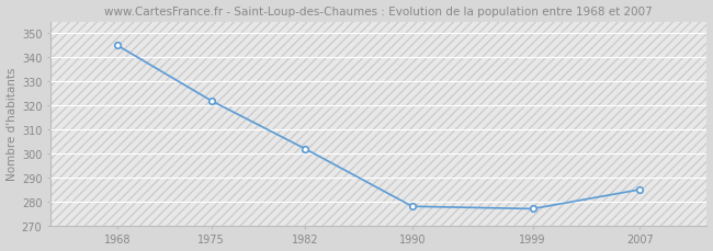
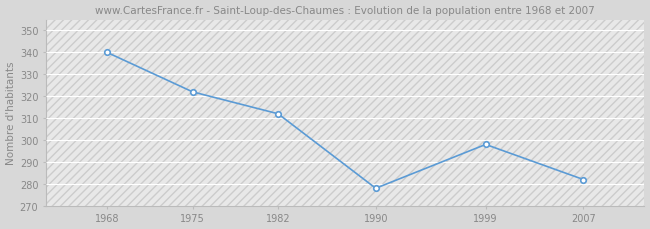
1968: 345 -> 340
1982: 302 -> 312
1999: 277 -> 298
2007: 285 -> 282
